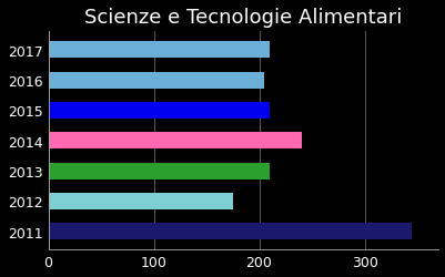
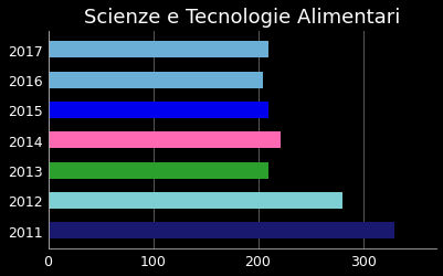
2014: 240 -> 222
2012: 175 -> 280
2011: 345 -> 330
